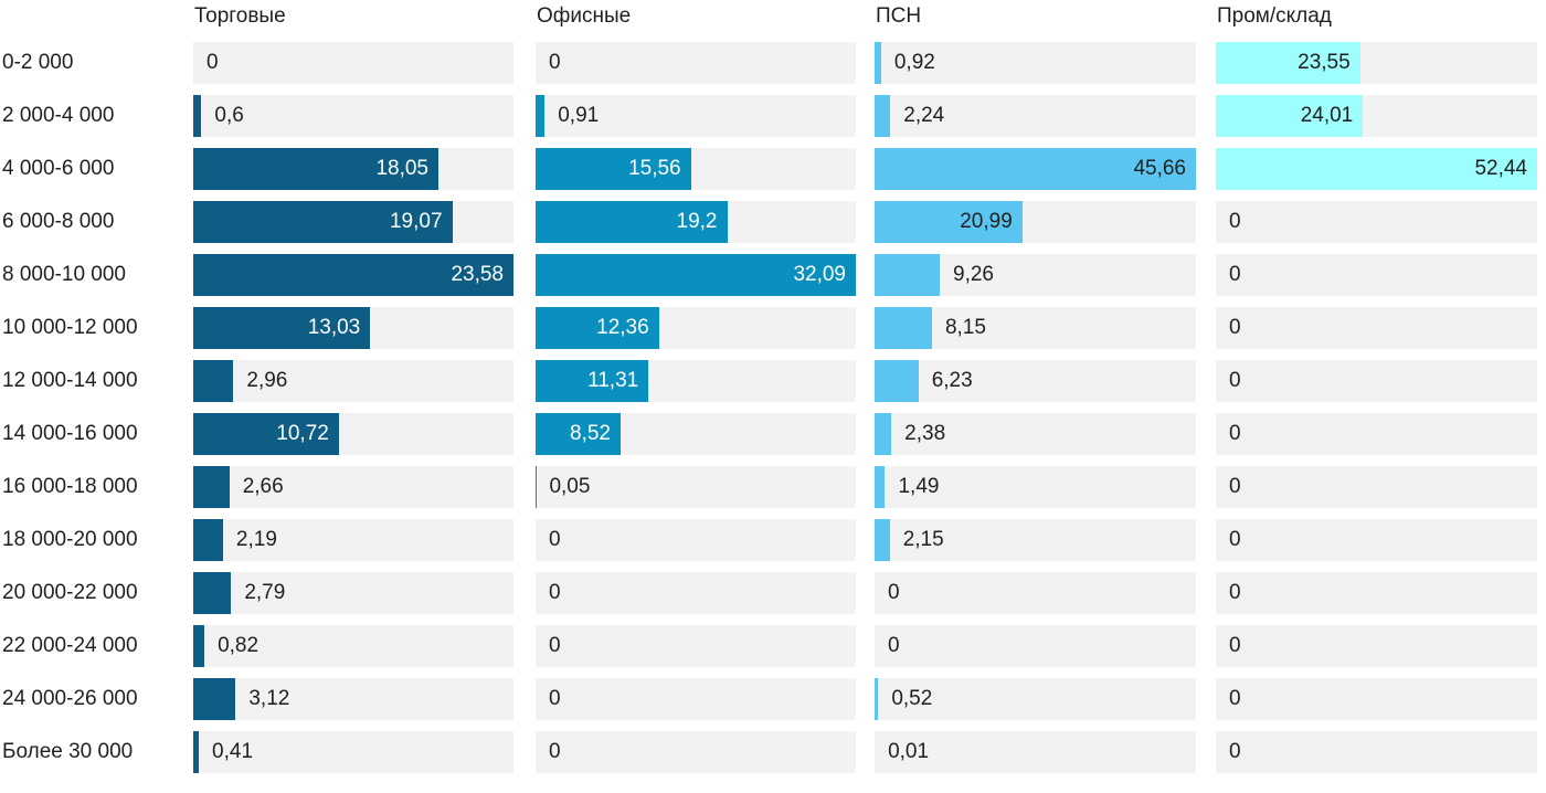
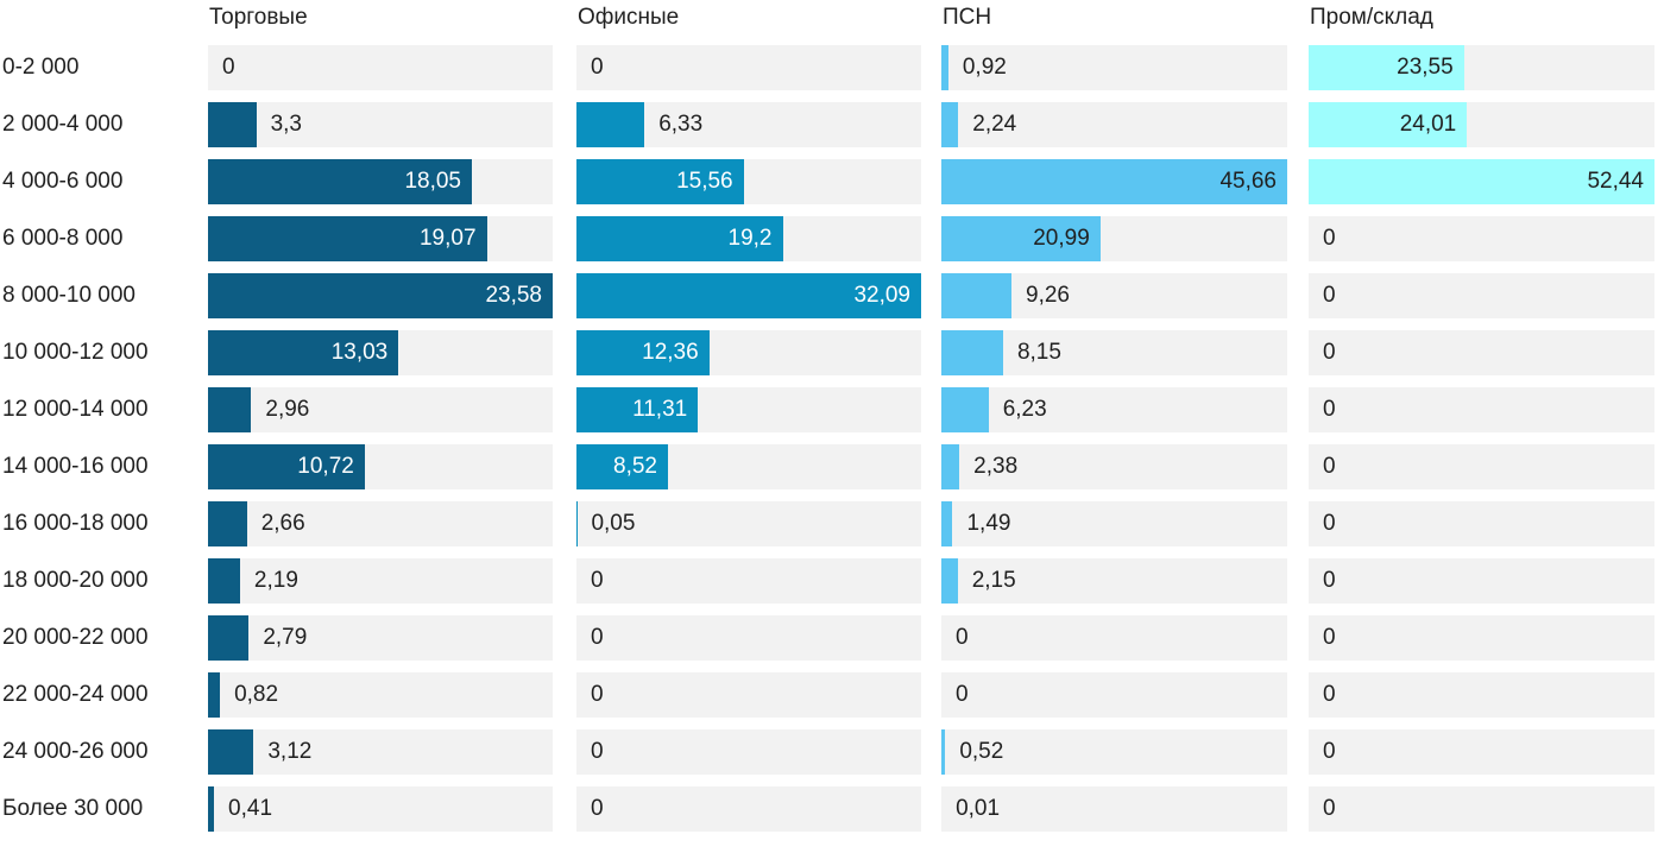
Торговые/2 000-4 000: 0,6 -> 3,3
Офисные/2 000-4 000: 0,91 -> 6,33
